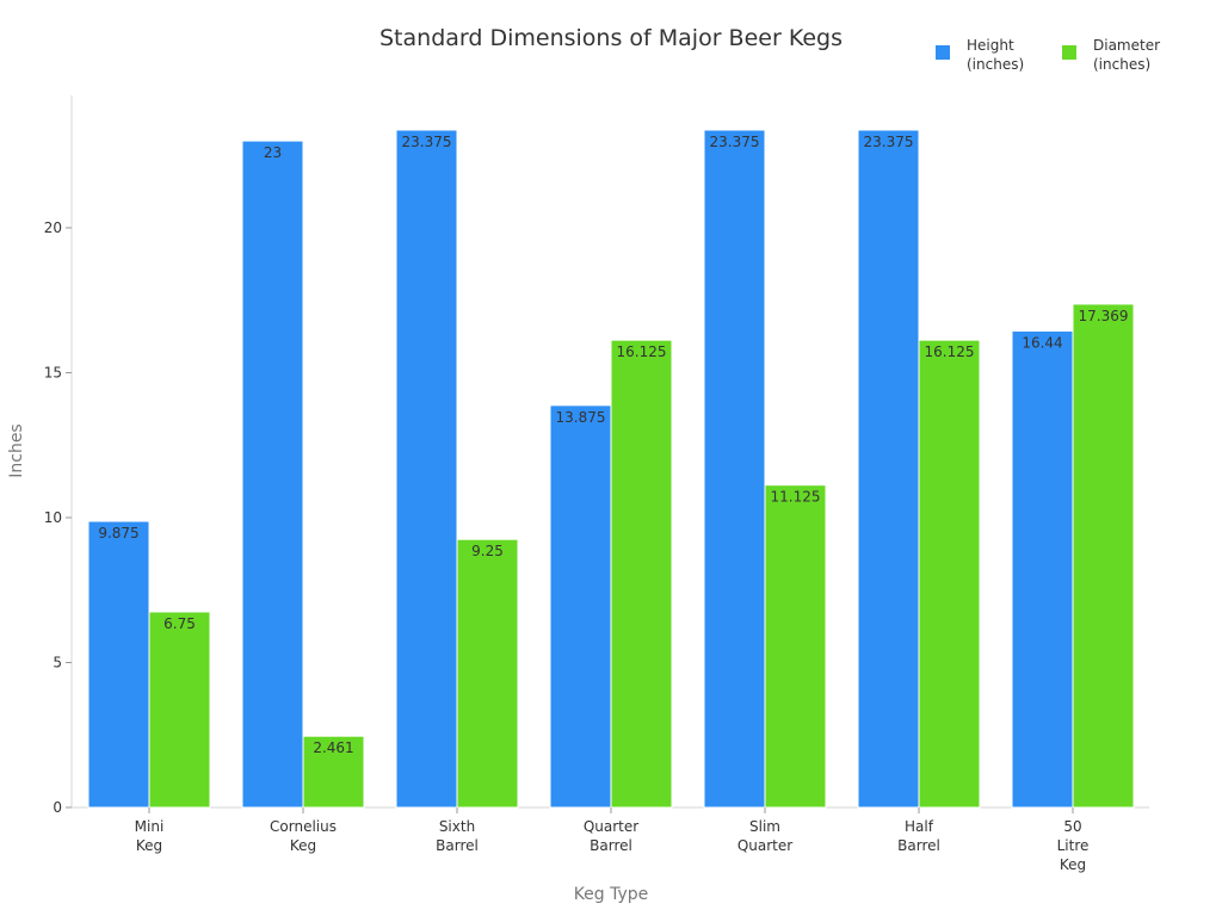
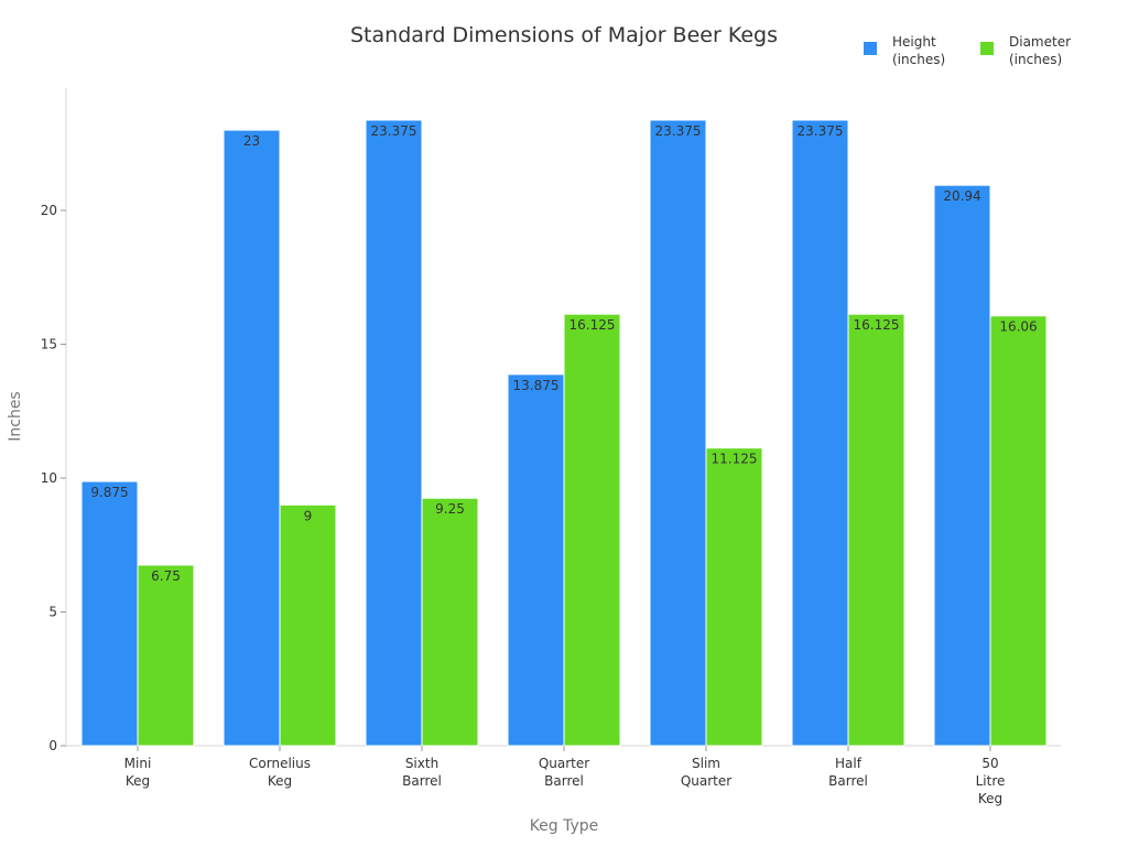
Diameter (inches)/Cornelius Keg: 2.461 -> 9
Height (inches)/50 Litre Keg: 16.44 -> 20.94
Diameter (inches)/50 Litre Keg: 17.369 -> 16.06
